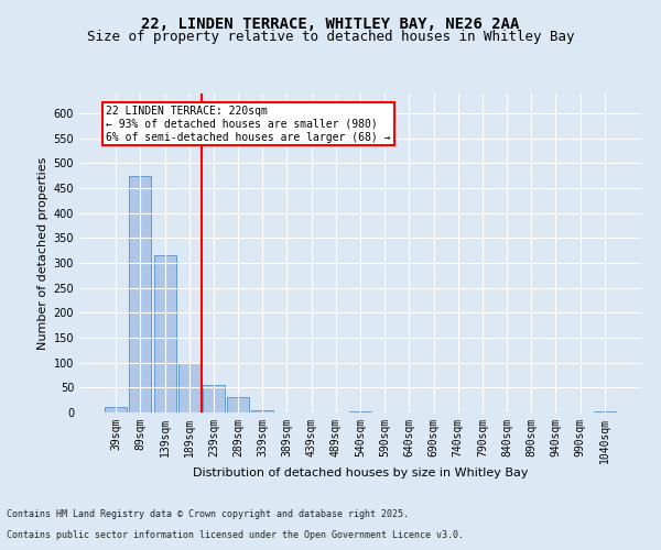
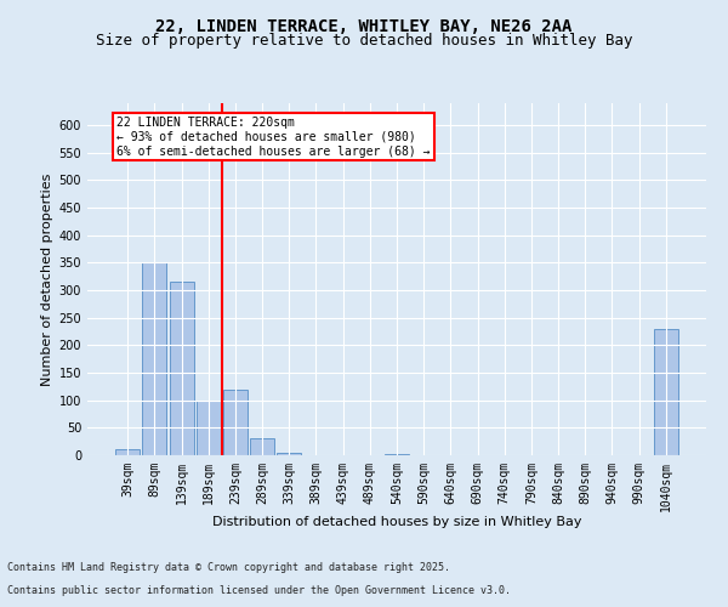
89sqm: 475 -> 350
239sqm: 55 -> 120
1040sqm: 2 -> 230
